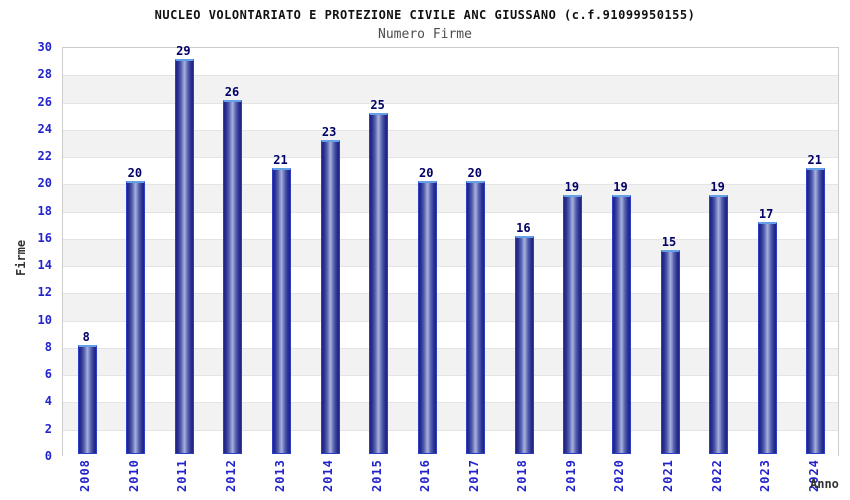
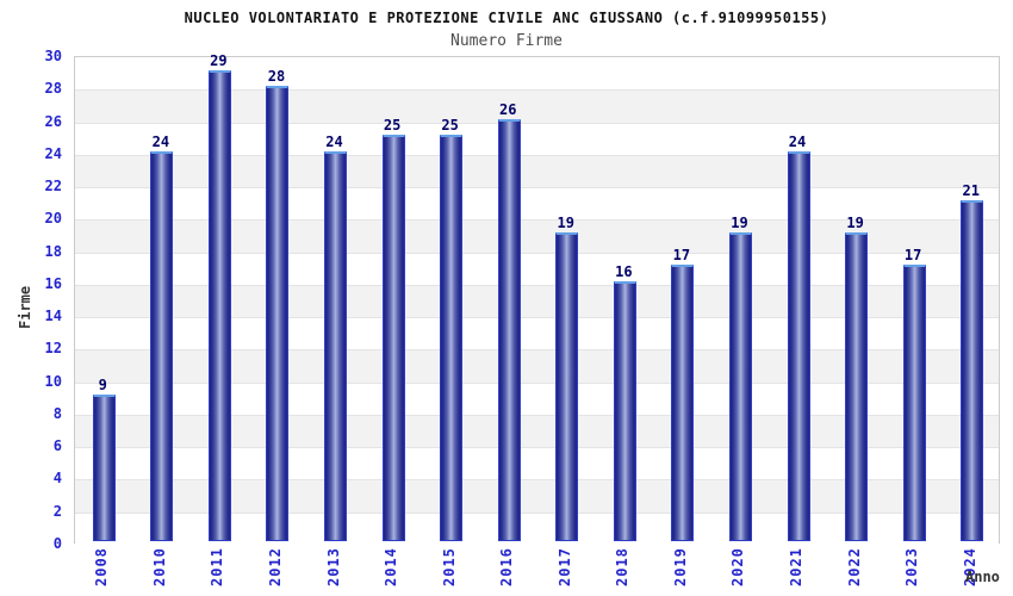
2008: 8 -> 9
2010: 20 -> 24
2012: 26 -> 28
2013: 21 -> 24
2014: 23 -> 25
2016: 20 -> 26
2017: 20 -> 19
2019: 19 -> 17
2021: 15 -> 24
